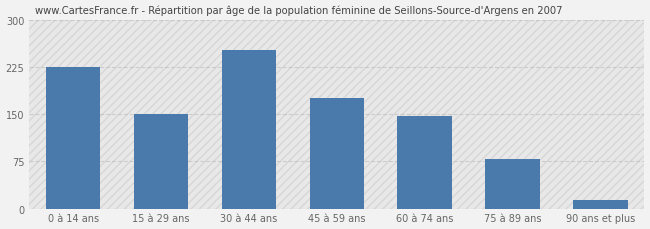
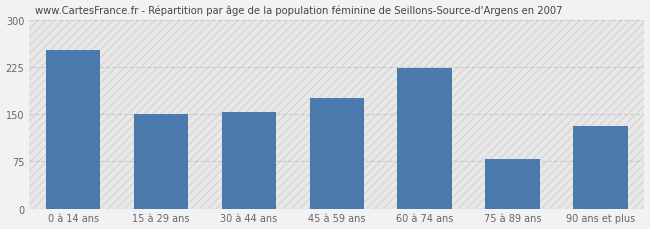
0 à 14 ans: 226 -> 252
30 à 44 ans: 253 -> 154
60 à 74 ans: 147 -> 224
90 ans et plus: 13 -> 132
